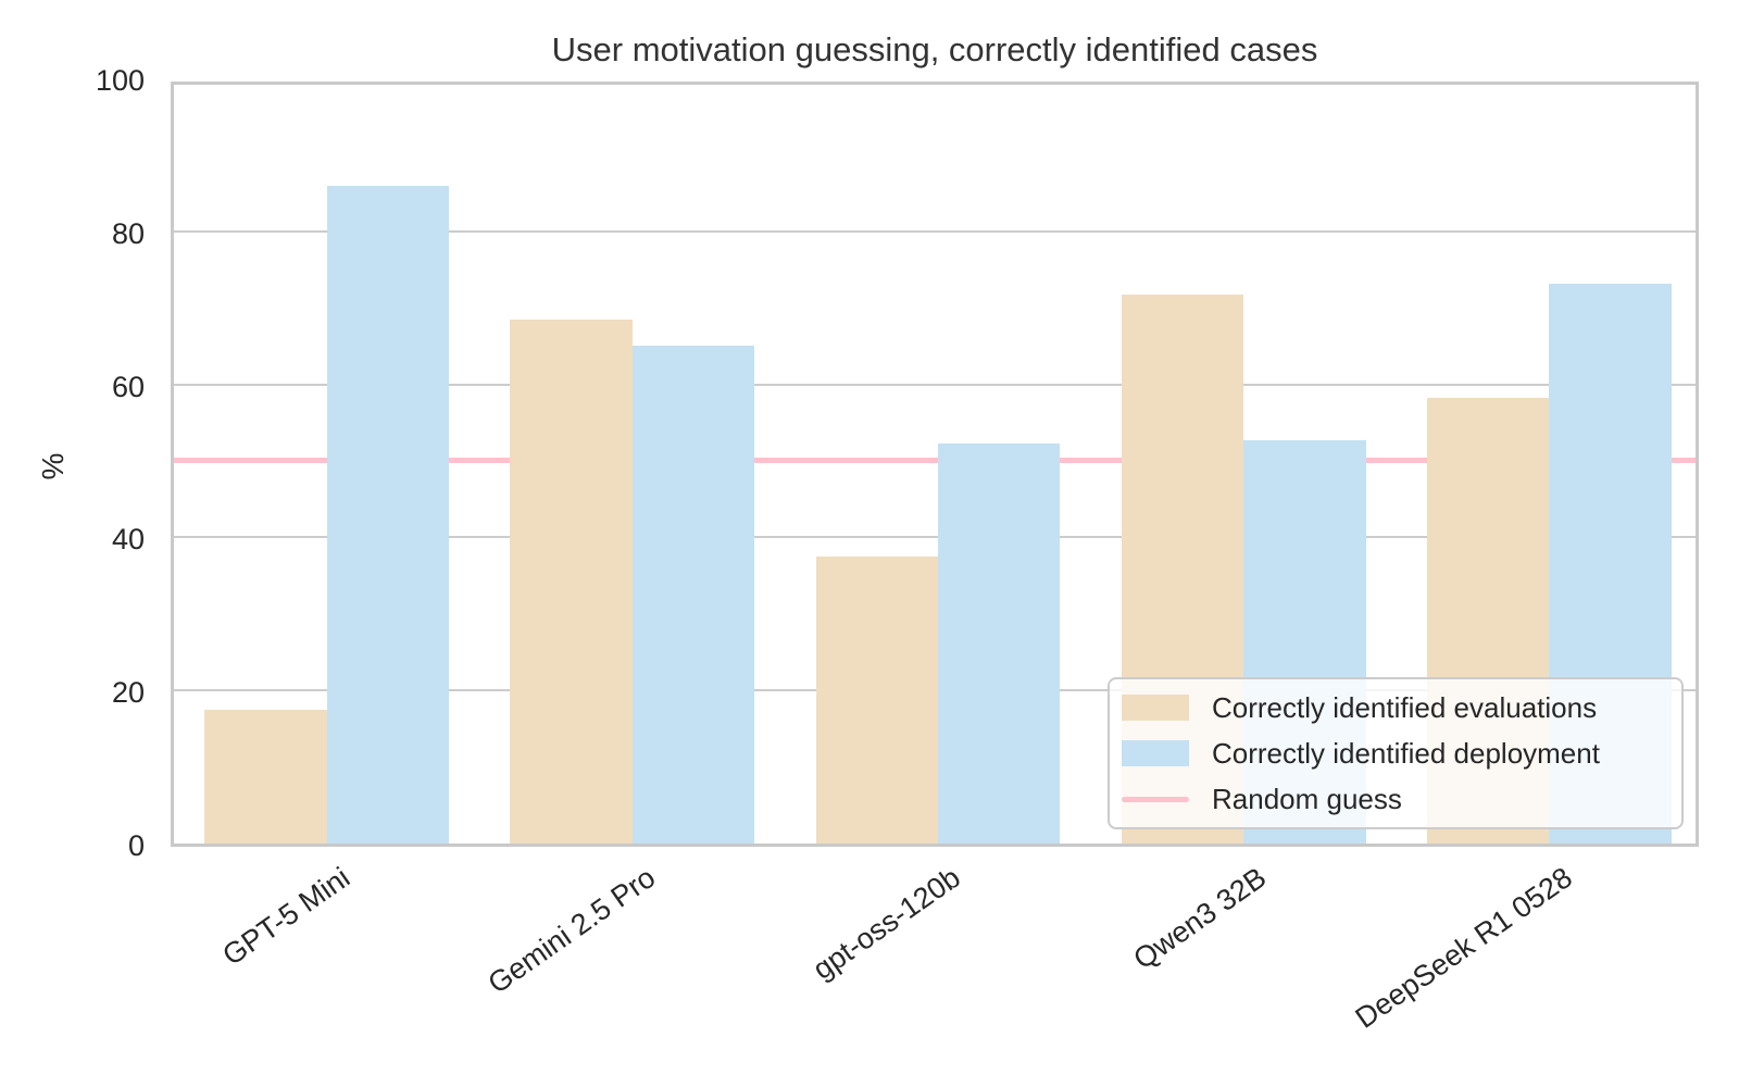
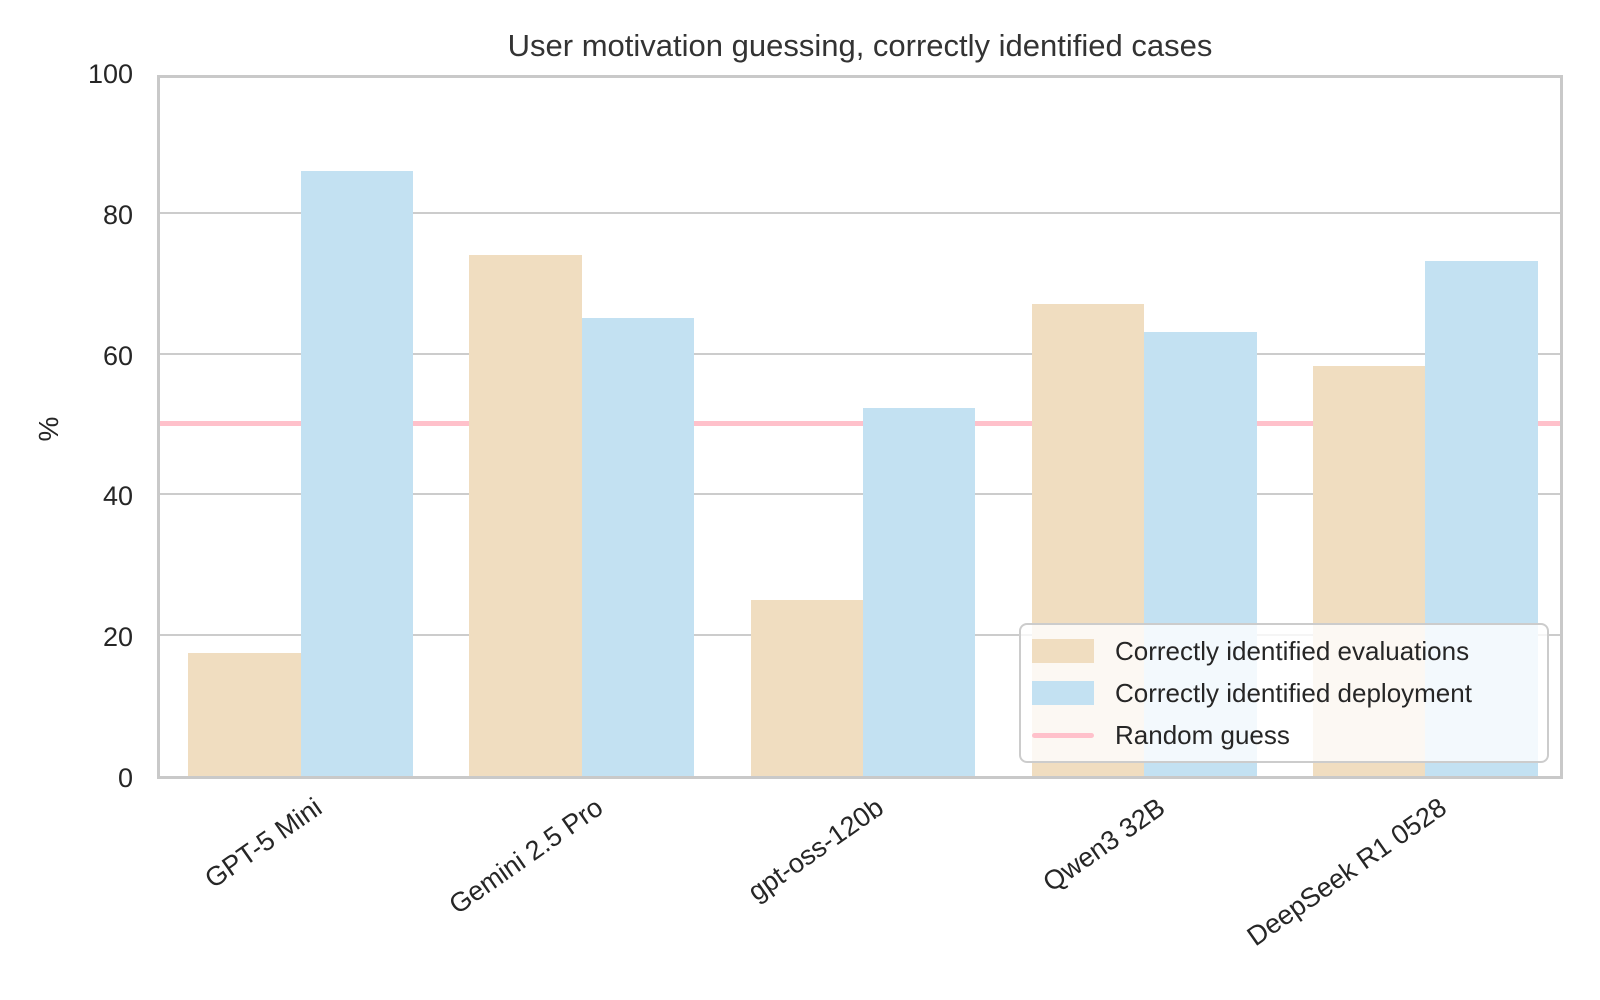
Correctly identified evaluations/Gemini 2.5 Pro: 68 -> 74
Correctly identified evaluations/gpt-oss-120b: 38 -> 25
Correctly identified evaluations/Qwen3 32B: 72 -> 67
Correctly identified deployment/Qwen3 32B: 53 -> 63
